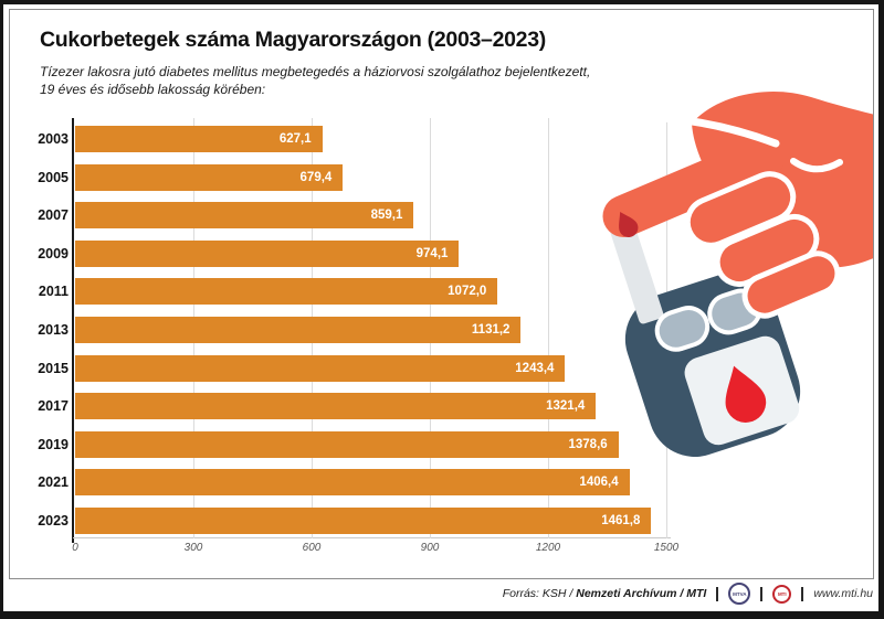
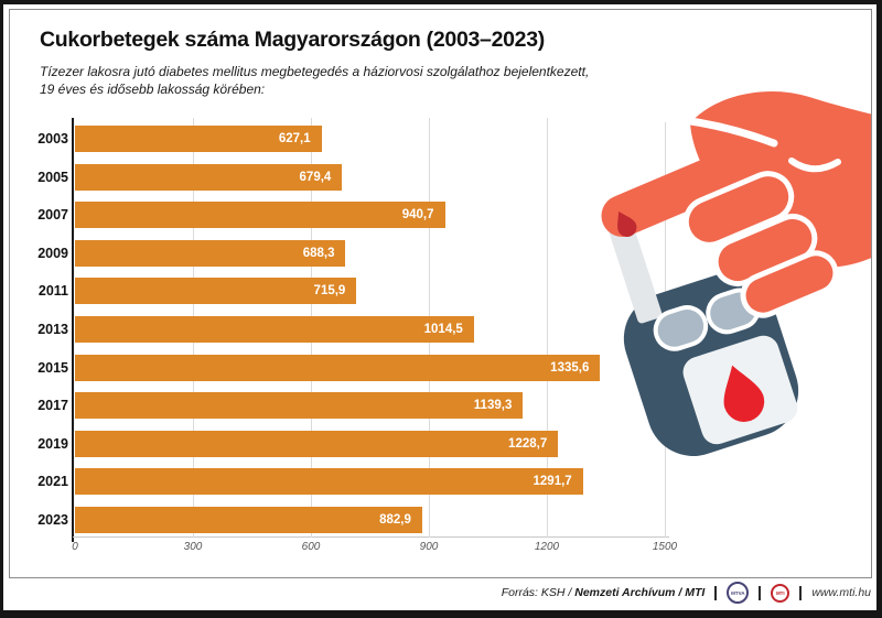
2007: 859,1 -> 940,7
2009: 974,1 -> 688,3
2011: 1072,0 -> 715,9
2013: 1131,2 -> 1014,5
2015: 1243,4 -> 1335,6
2017: 1321,4 -> 1139,3
2019: 1378,6 -> 1228,7
2021: 1406,4 -> 1291,7
2023: 1461,8 -> 882,9
